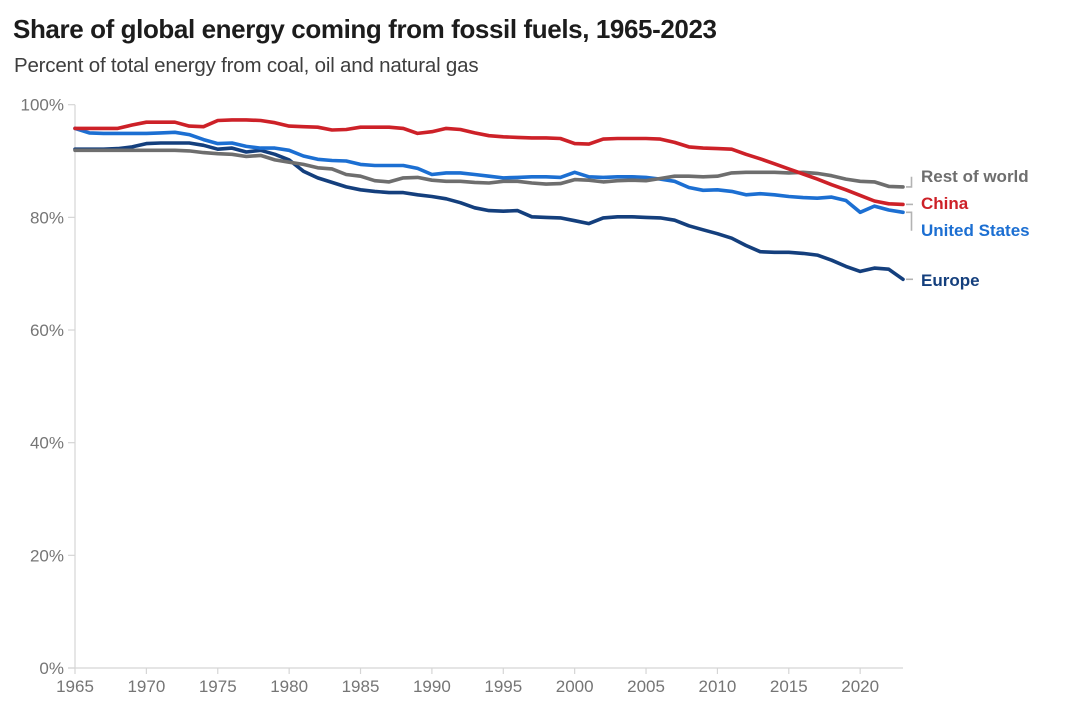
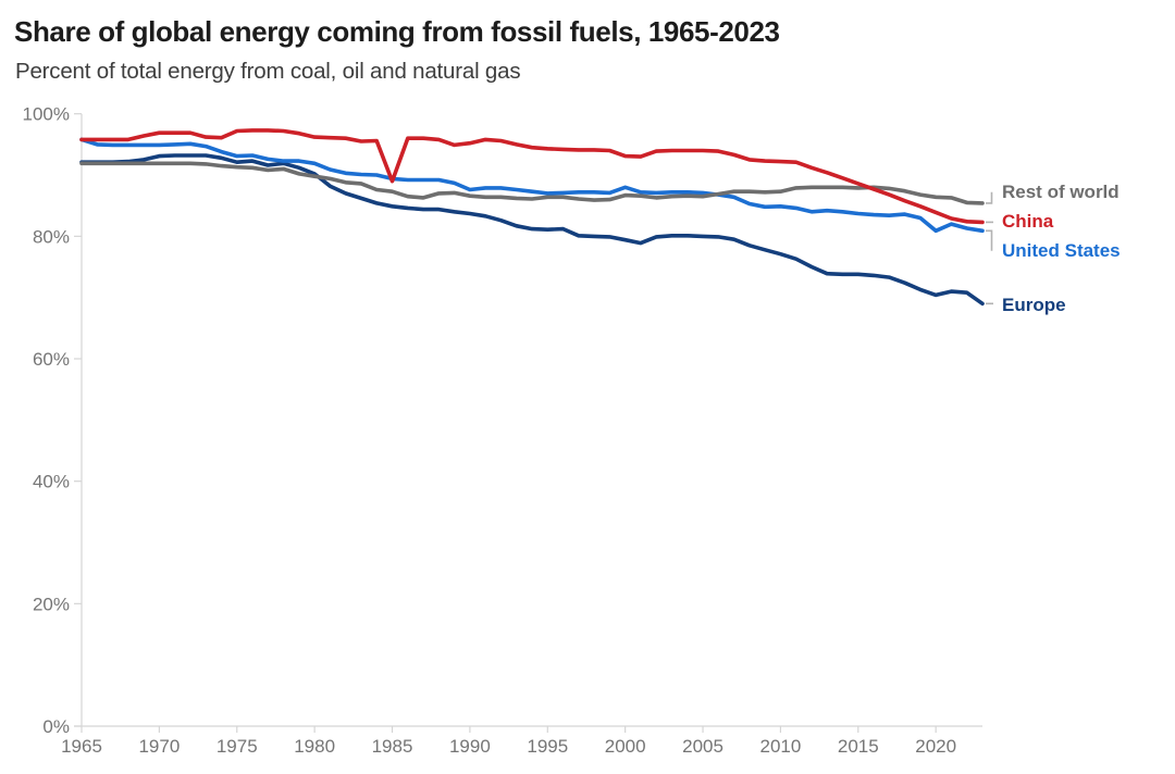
China/1985: 96% -> 89%
